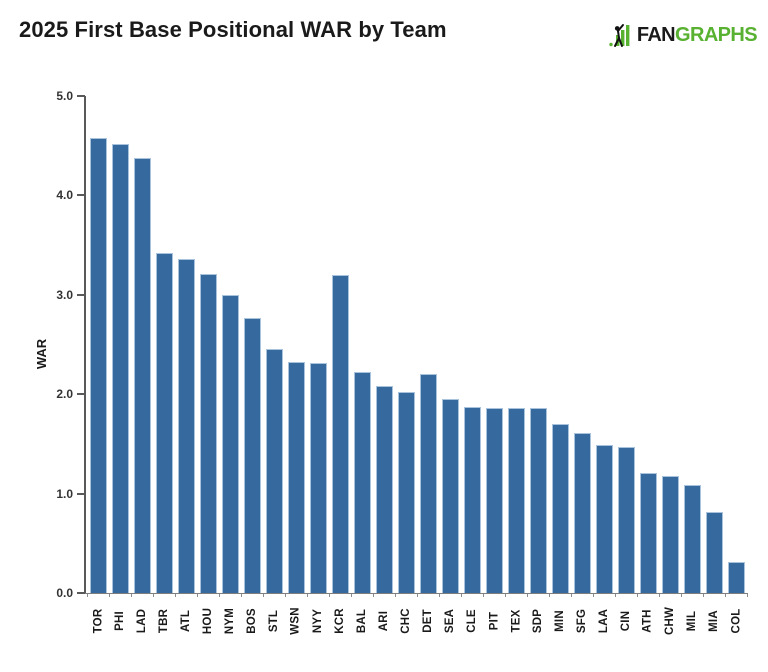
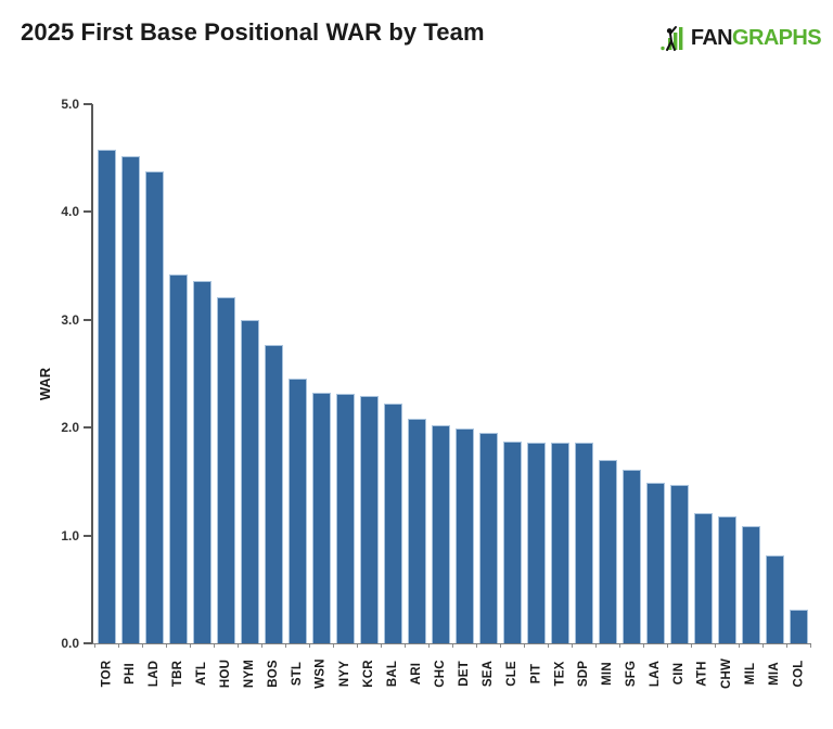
KCR: 3.2 -> 2.3
DET: 2.2 -> 2.0
